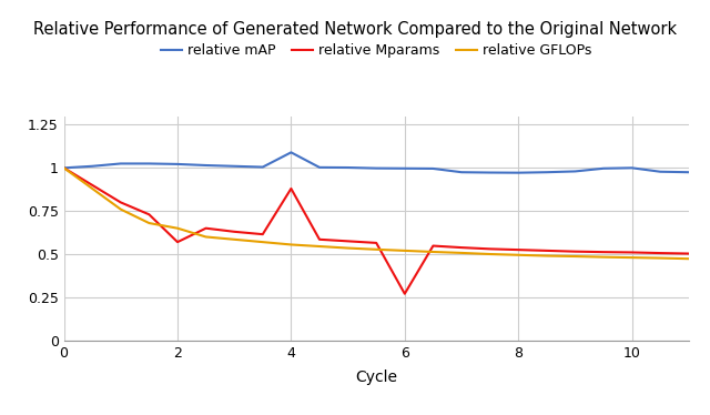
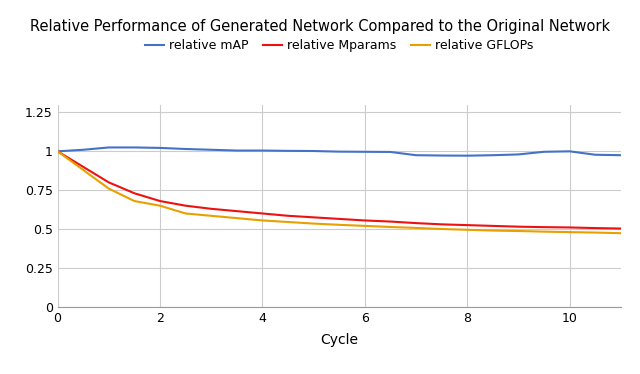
relative Mparams/2: 0.57 -> 0.68
relative mAP/4: 1.09 -> 1.00
relative Mparams/4: 0.88 -> 0.60
relative Mparams/6: 0.27 -> 0.56
